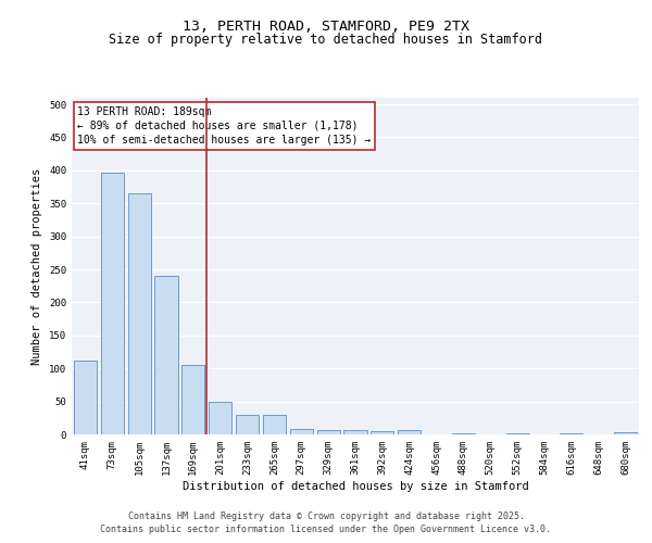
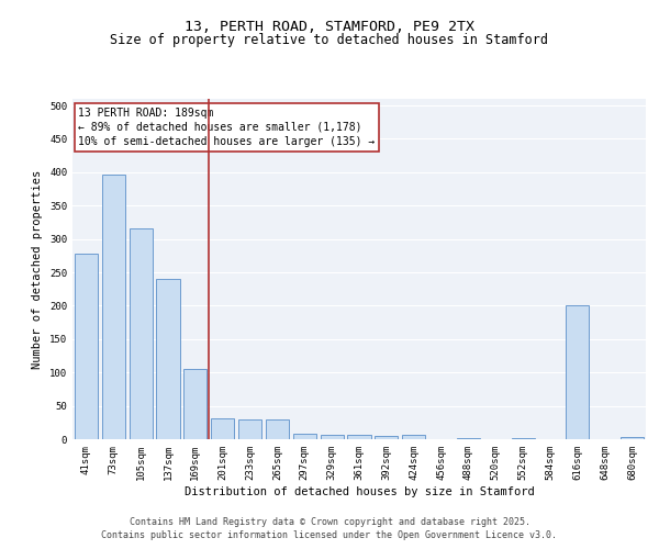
41sqm: 112 -> 278
105sqm: 365 -> 316
201sqm: 50 -> 32
616sqm: 1 -> 200
